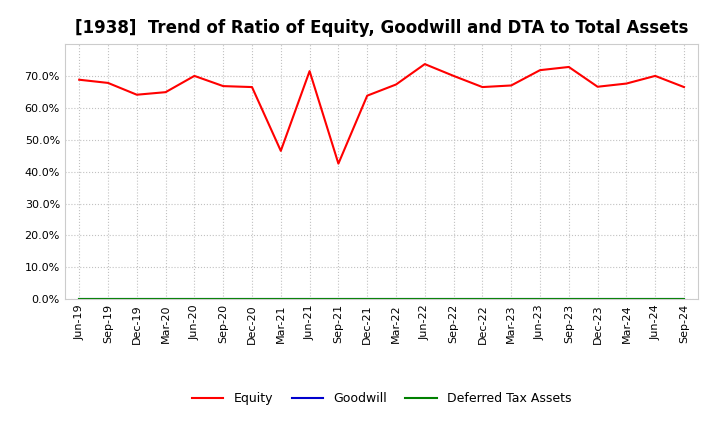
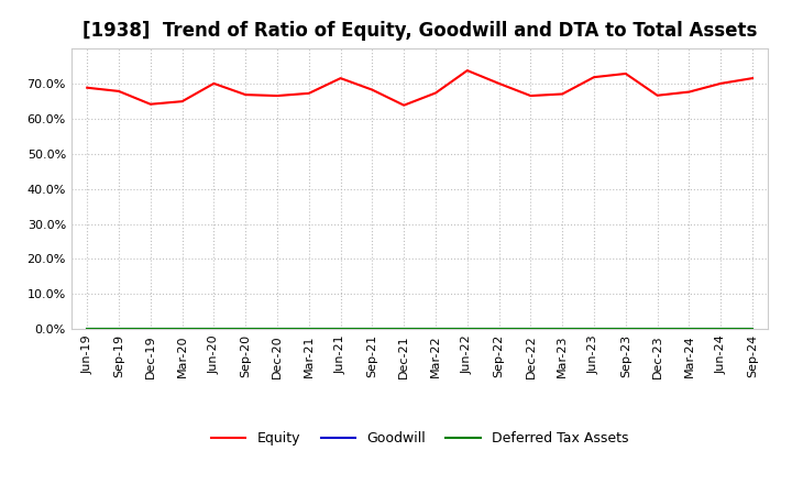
Equity/Mar-21: 46.5% -> 67.2%
Equity/Sep-21: 42.5% -> 68.2%
Equity/Sep-24: 66.5% -> 71.5%
